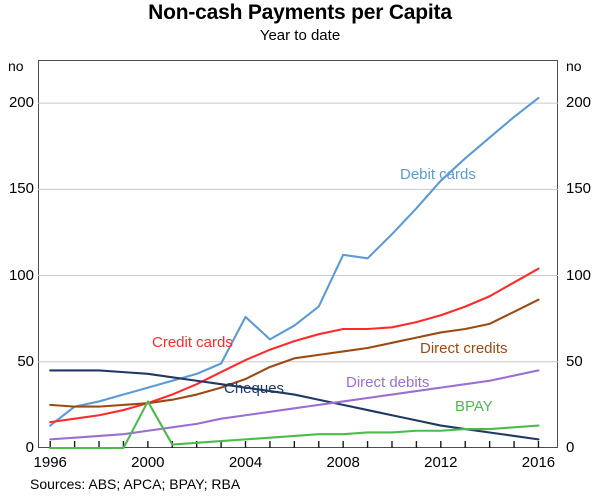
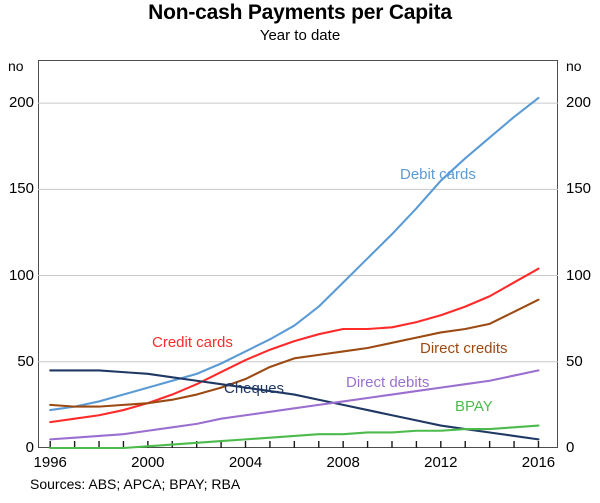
Debit cards/1996: 13 -> 22
BPAY/2000: 27 -> 1
Debit cards/2004: 76 -> 56
Debit cards/2008: 112 -> 96
